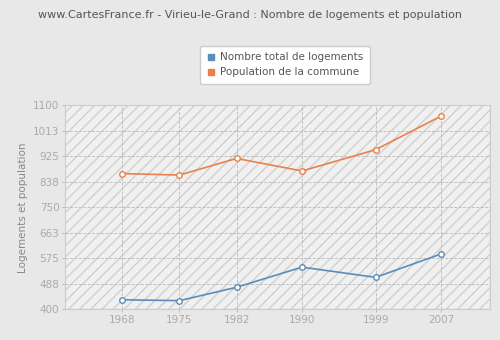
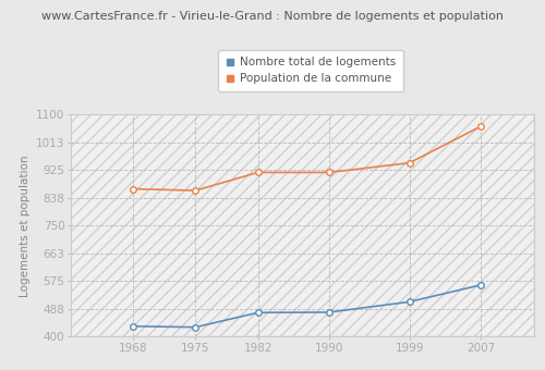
Nombre total de logements/1990: 545 -> 477
Population de la commune/1990: 875 -> 918
Nombre total de logements/2007: 590 -> 563
